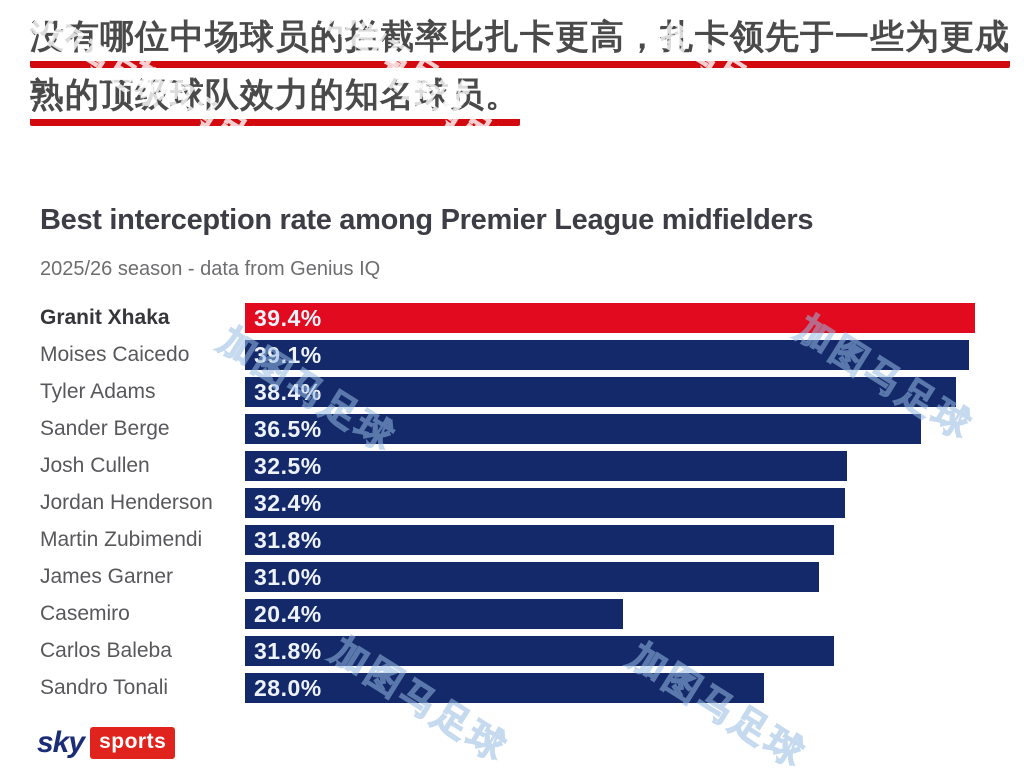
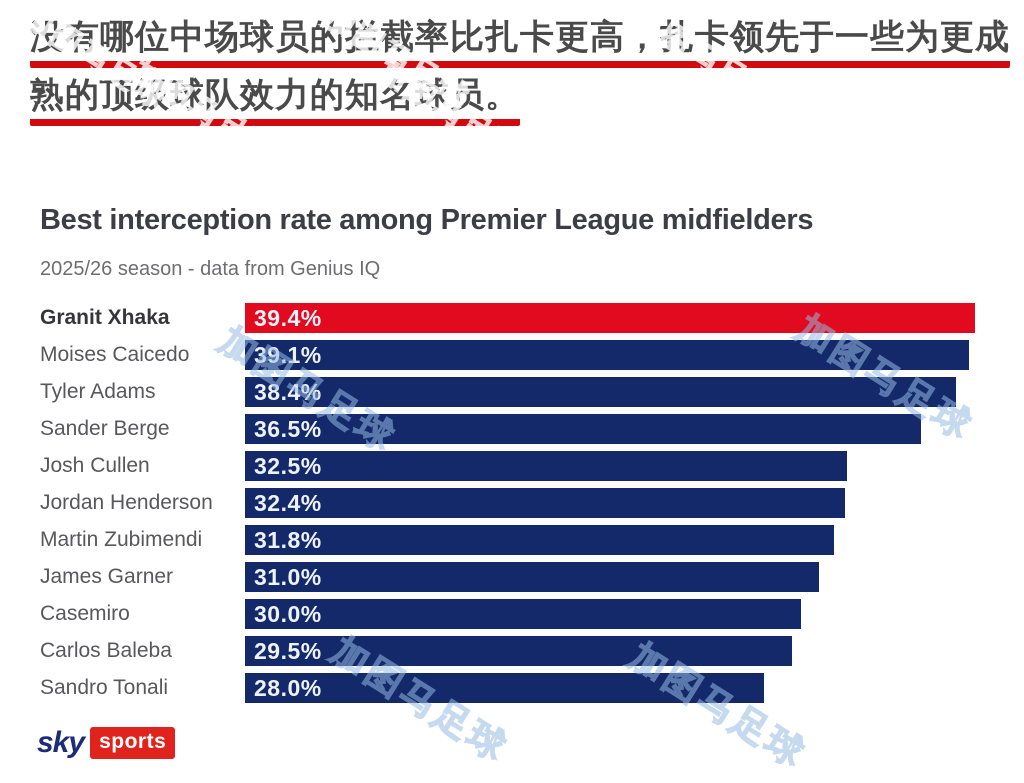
Casemiro: 20.4% -> 30.0%
Carlos Baleba: 31.8% -> 29.5%
